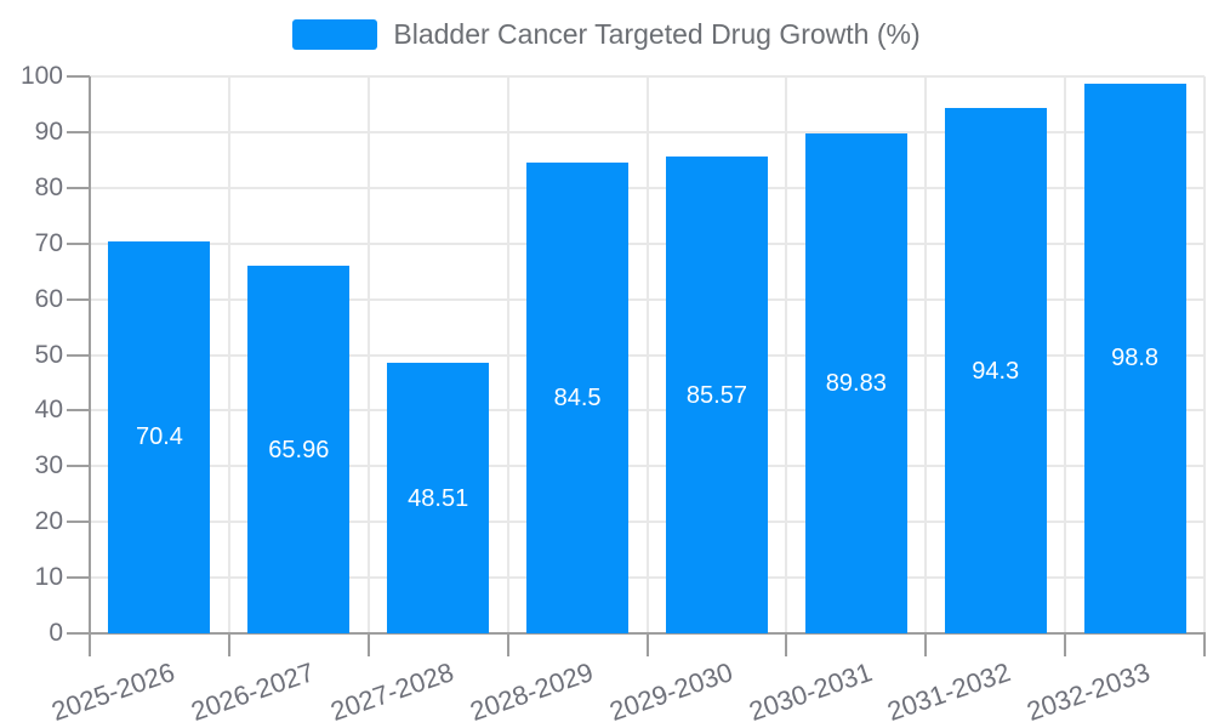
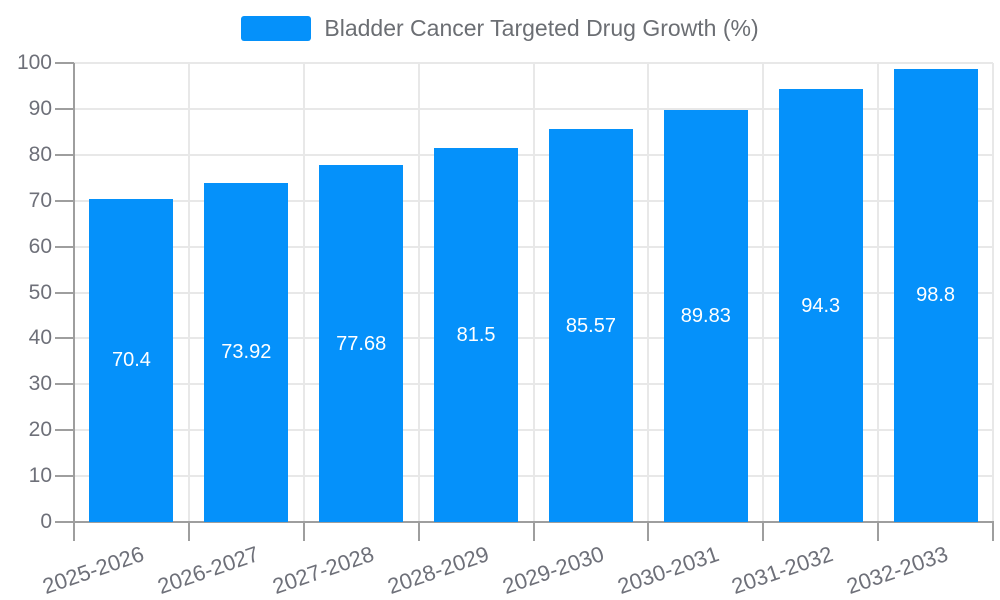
2026-2027: 65.96 -> 73.92
2027-2028: 48.51 -> 77.68
2028-2029: 84.5 -> 81.5
